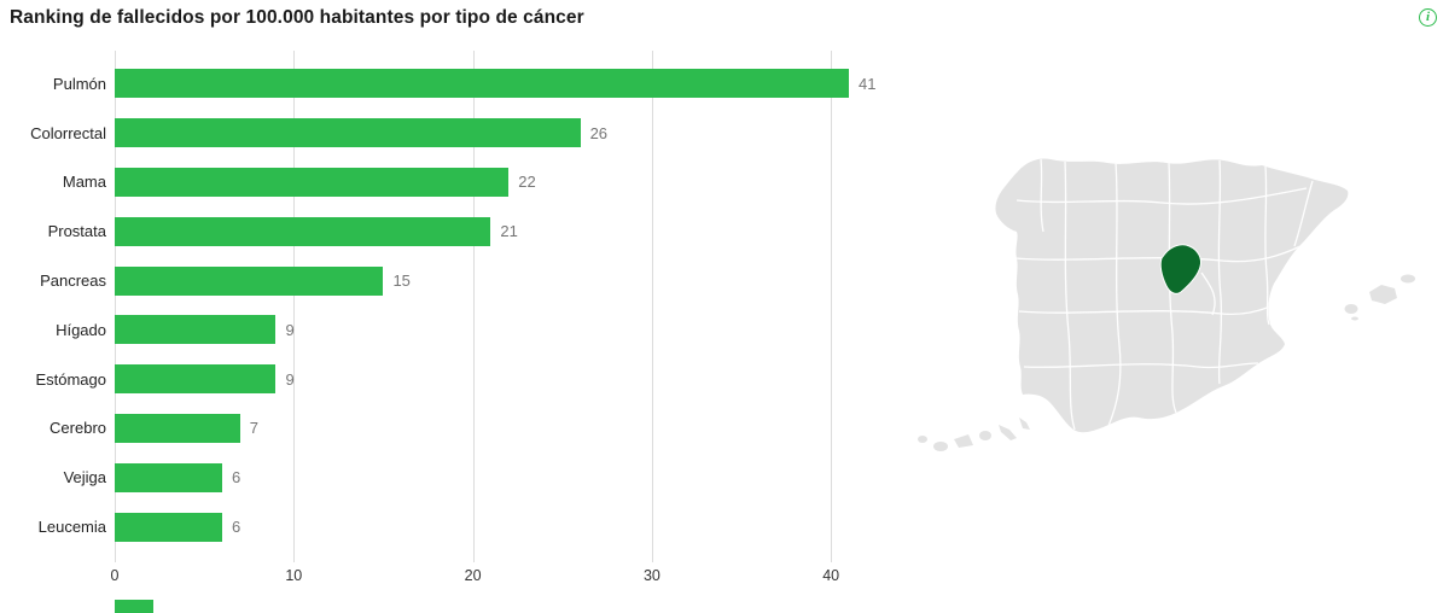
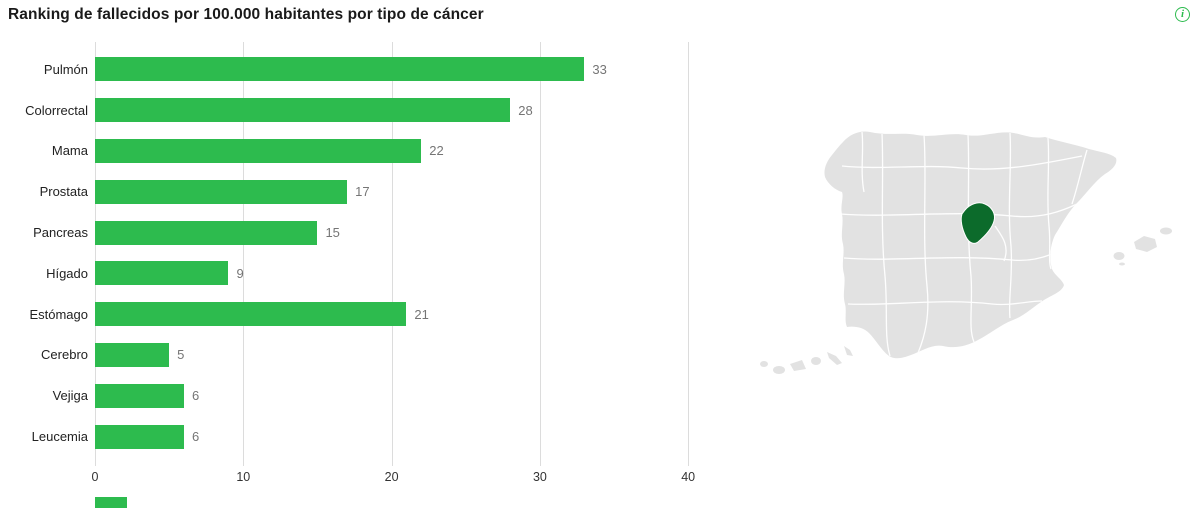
Pulmón: 41 -> 33
Colorrectal: 26 -> 28
Prostata: 21 -> 17
Estómago: 9 -> 21
Cerebro: 7 -> 5
